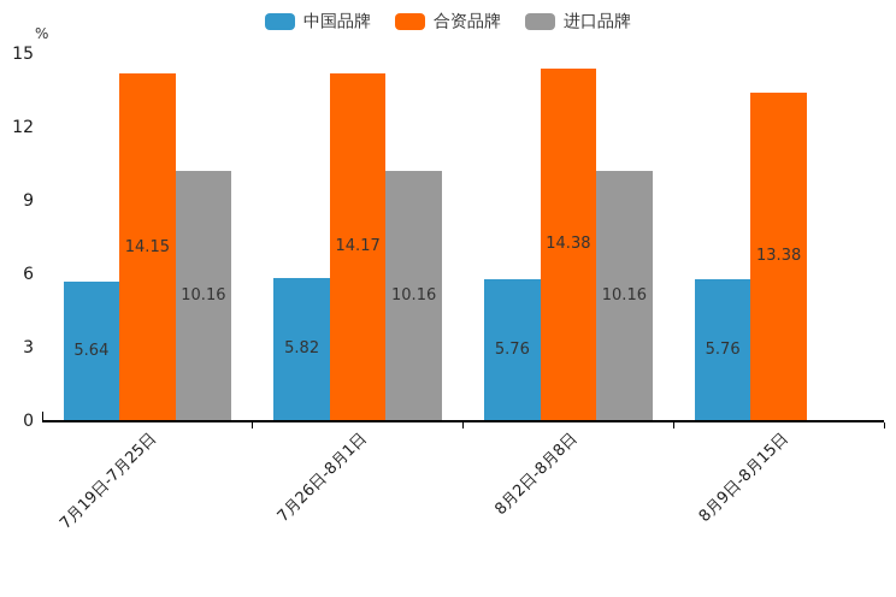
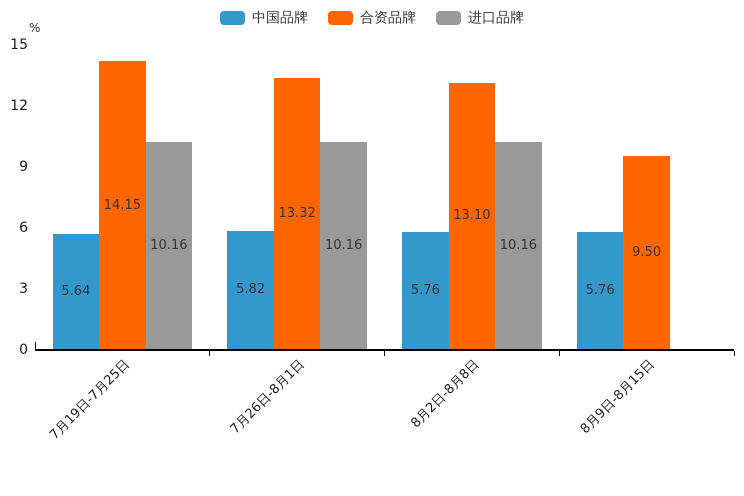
合资品牌/7月26日-8月1日: 14.17 -> 13.32
合资品牌/8月2日-8月8日: 14.38 -> 13.10
合资品牌/8月9日-8月15日: 13.38 -> 9.50
